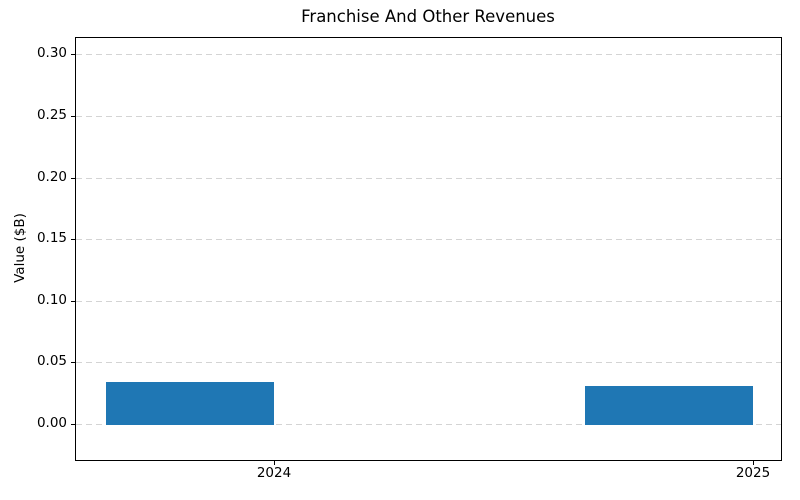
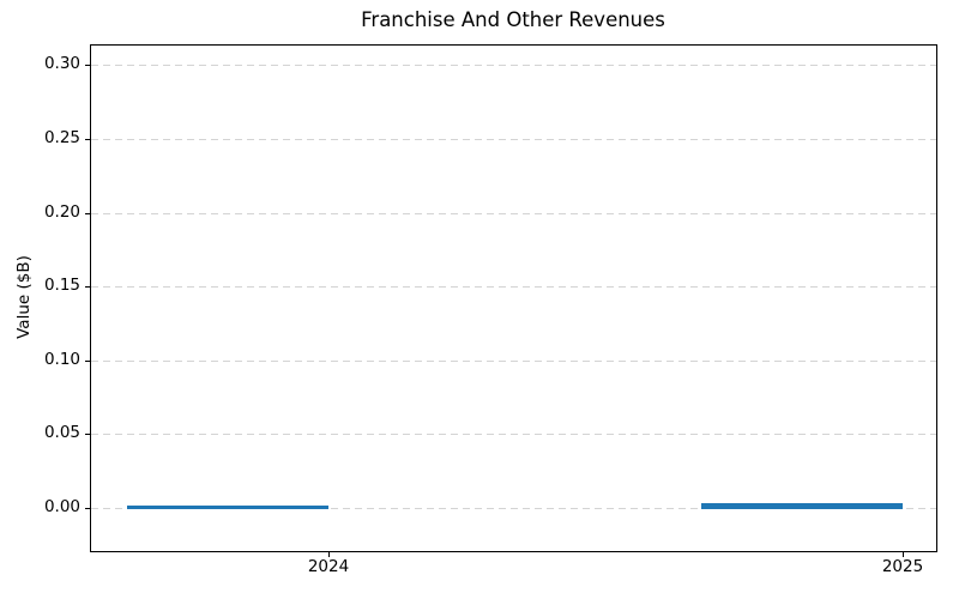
2024: 0.034 -> 0.002
2025: 0.031 -> 0.003
